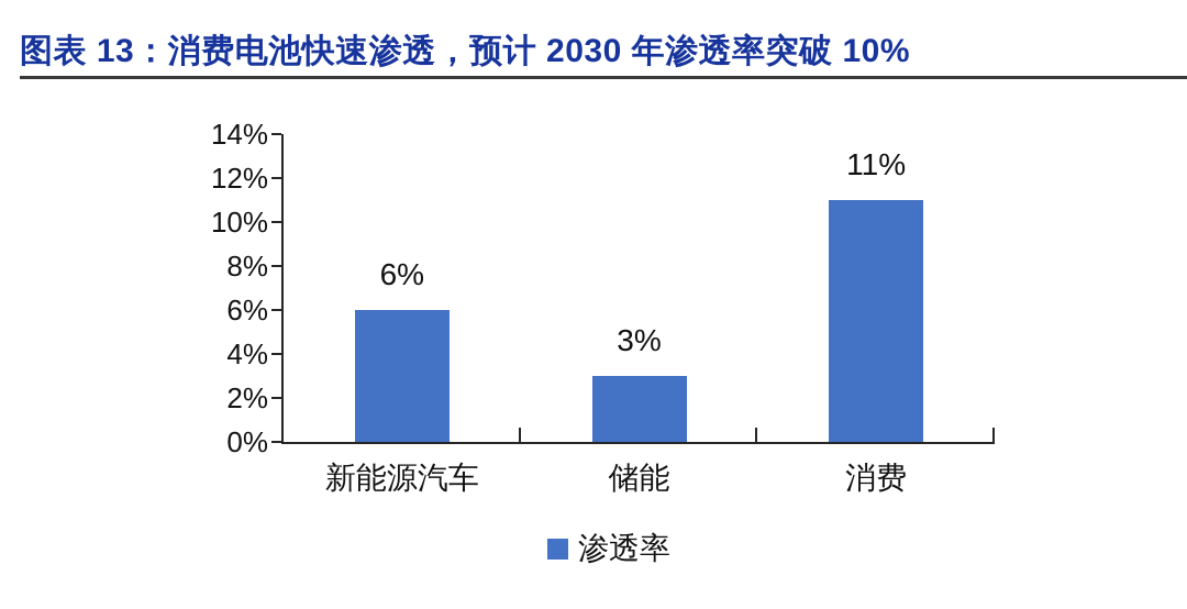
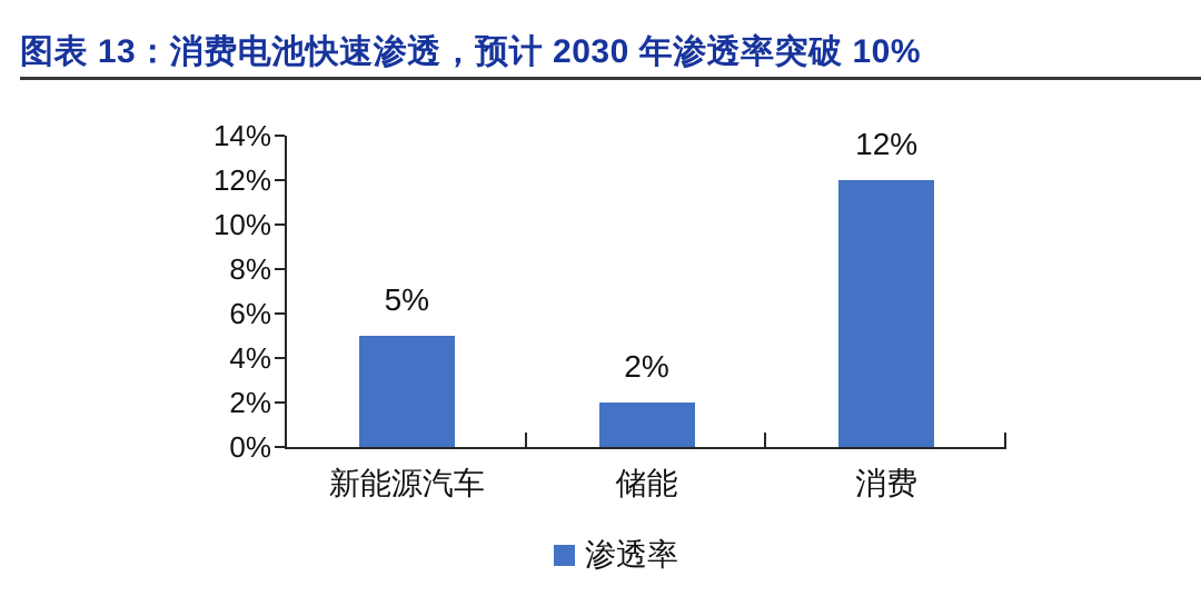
新能源汽车: 6% -> 5%
储能: 3% -> 2%
消费: 11% -> 12%
